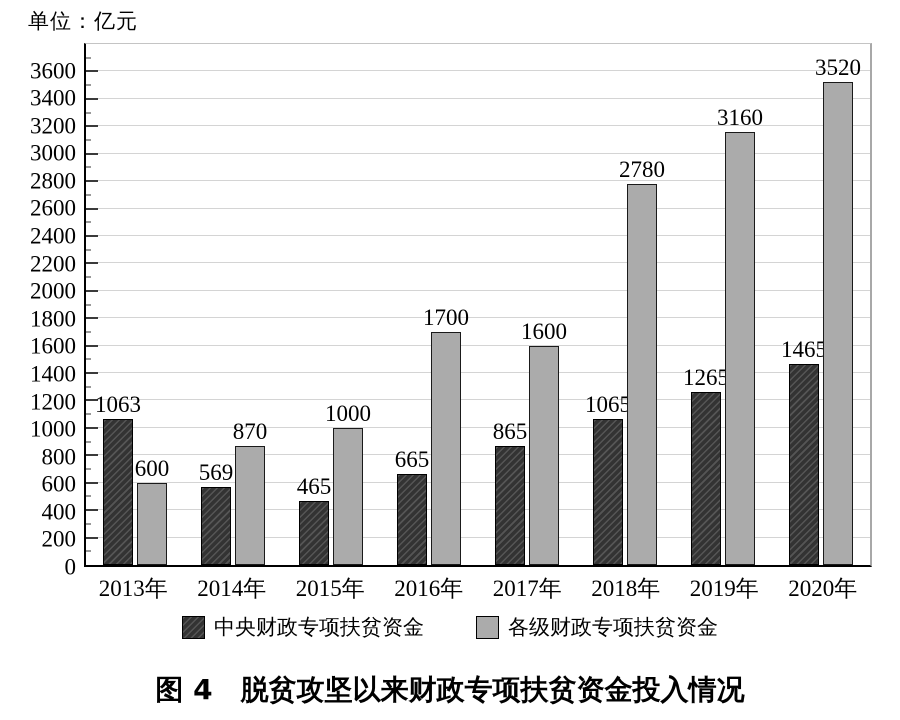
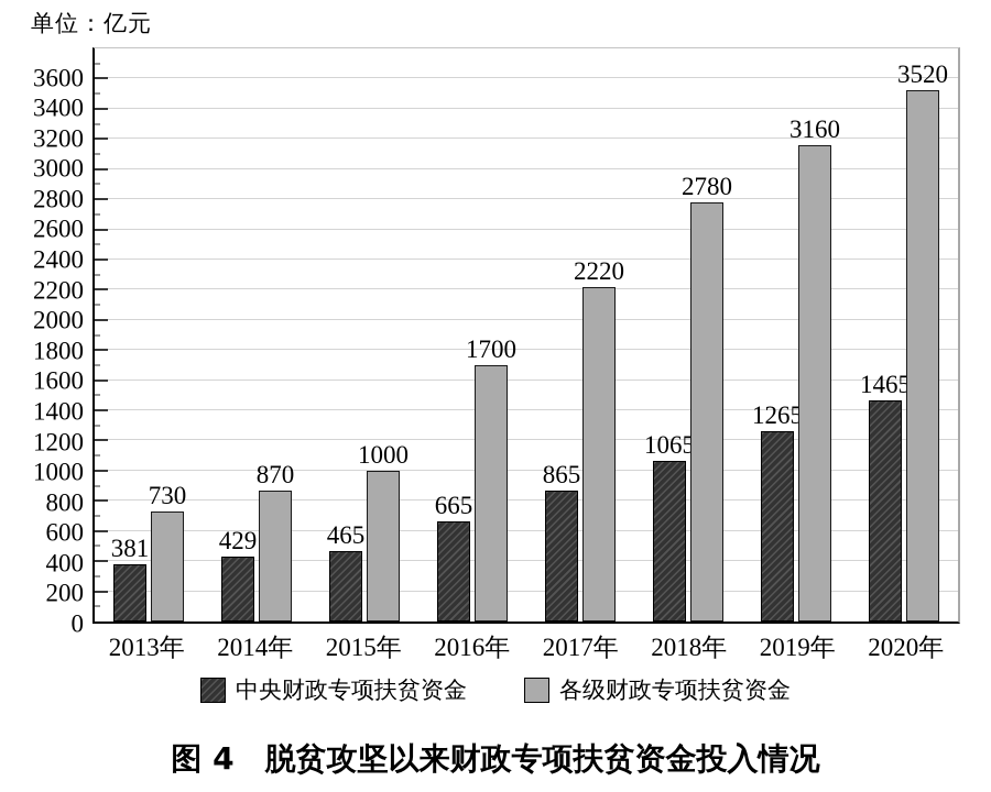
中央财政专项扶贫资金/2013年: 1063 -> 381
各级财政专项扶贫资金/2013年: 600 -> 730
中央财政专项扶贫资金/2014年: 569 -> 429
各级财政专项扶贫资金/2017年: 1600 -> 2220
